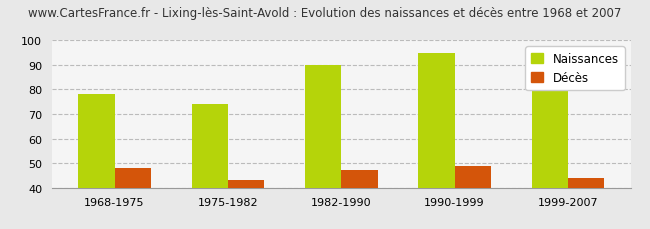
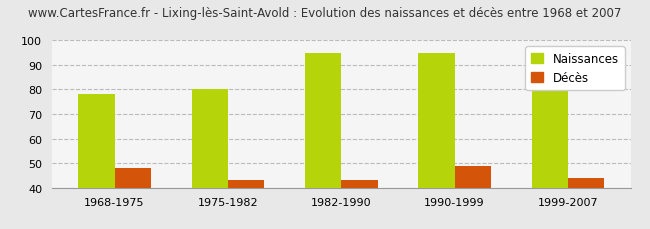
Naissances/1975-1982: 74 -> 80
Naissances/1982-1990: 90 -> 95
Décès/1982-1990: 47 -> 43
